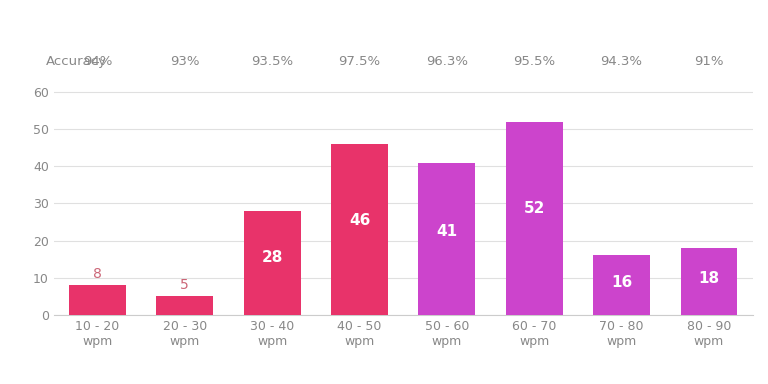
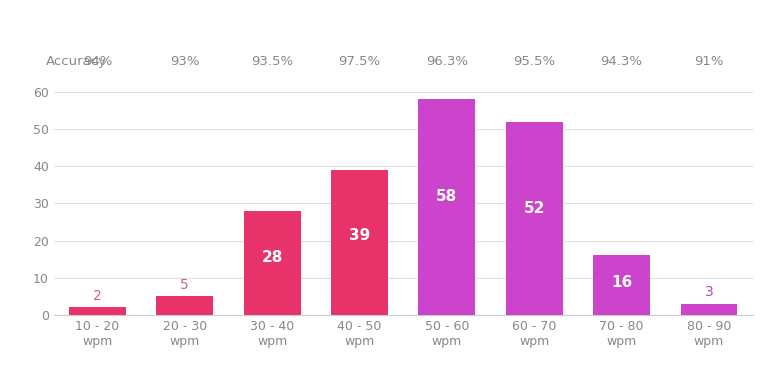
10 - 20 wpm: 8 -> 2
40 - 50 wpm: 46 -> 39
50 - 60 wpm: 41 -> 58
80 - 90 wpm: 18 -> 3
